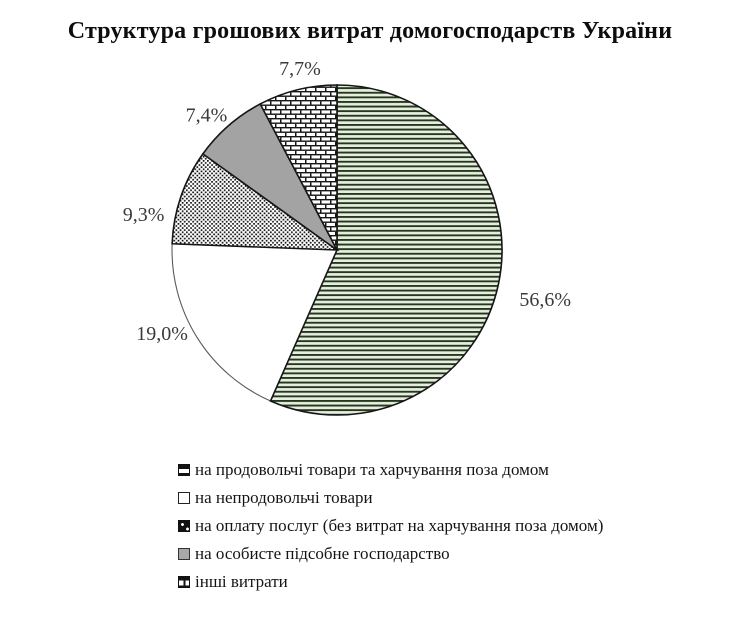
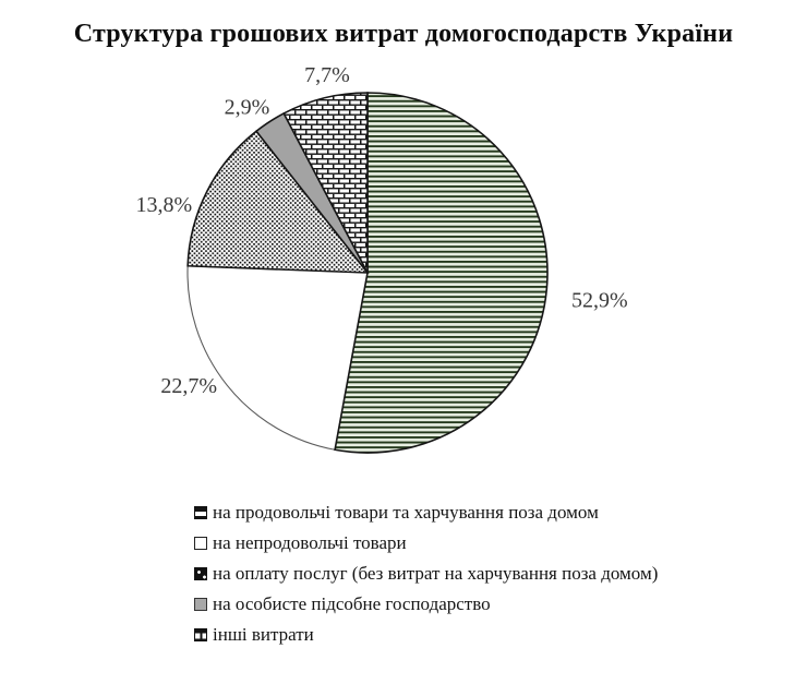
на продовольчі товари та харчування поза домом: 56,6% -> 52,9%
на непродовольчі товари: 19,0% -> 22,7%
на оплату послуг (без витрат на харчування поза домом): 9,3% -> 13,8%
на особисте підсобне господарство: 7,4% -> 2,9%
